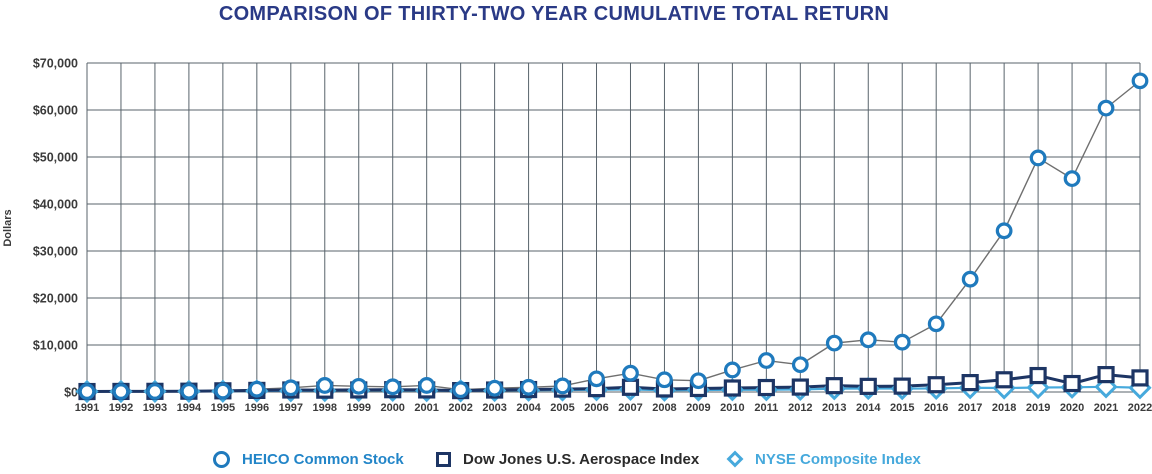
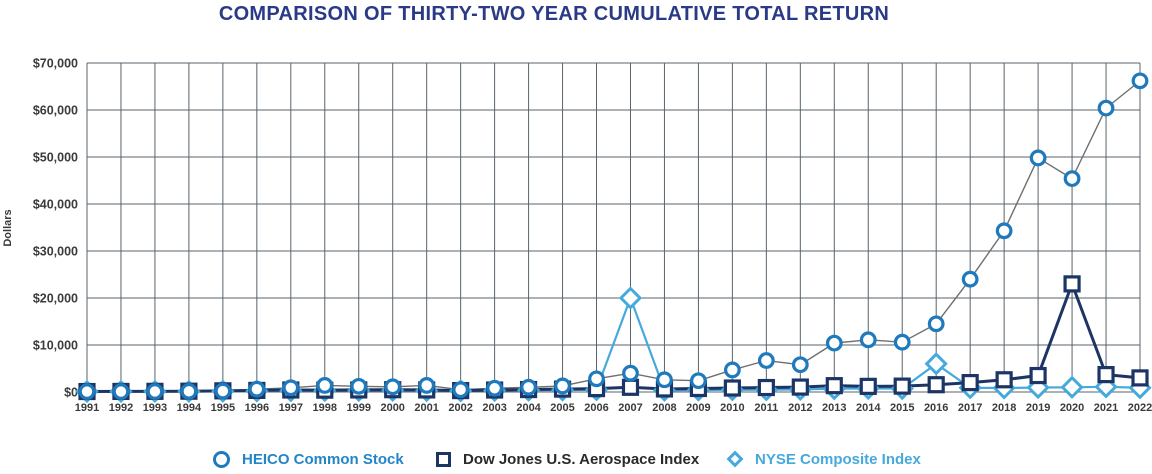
NYSE Composite Index/2007: $1000 -> $20000
NYSE Composite Index/2016: $1000 -> $6000
Dow Jones U.S. Aerospace Index/2020: $2000 -> $23000
